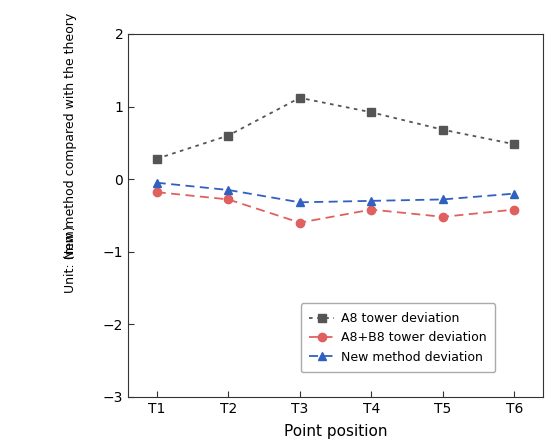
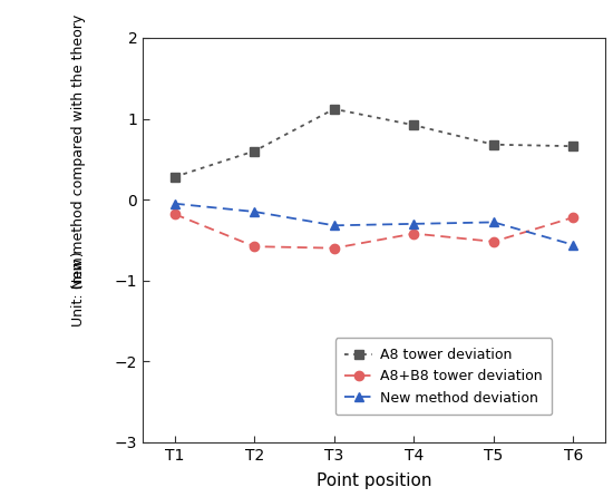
A8+B8 tower deviation/T2: -0.28 -> -0.58
A8 tower deviation/T6: 0.48 -> 0.66
A8+B8 tower deviation/T6: -0.42 -> -0.22
New method deviation/T6: -0.20 -> -0.56
